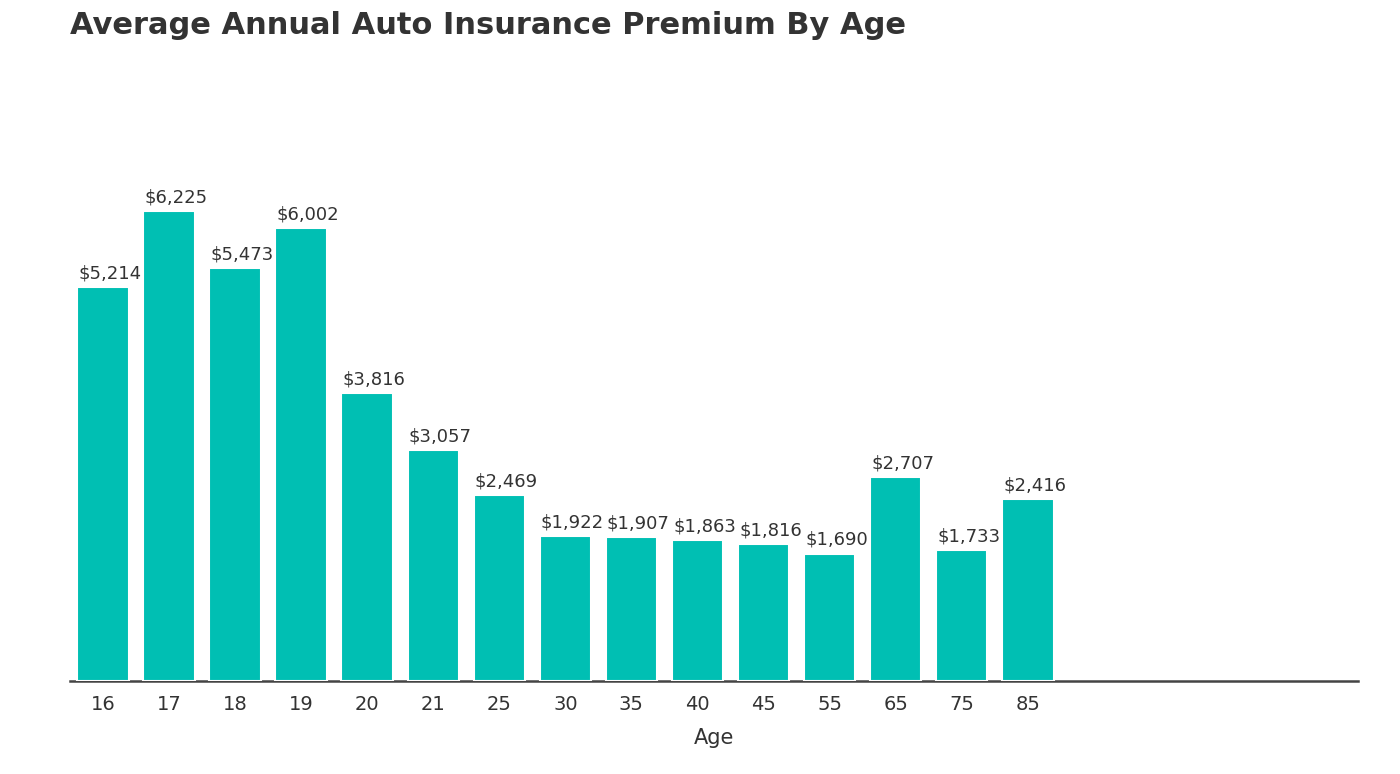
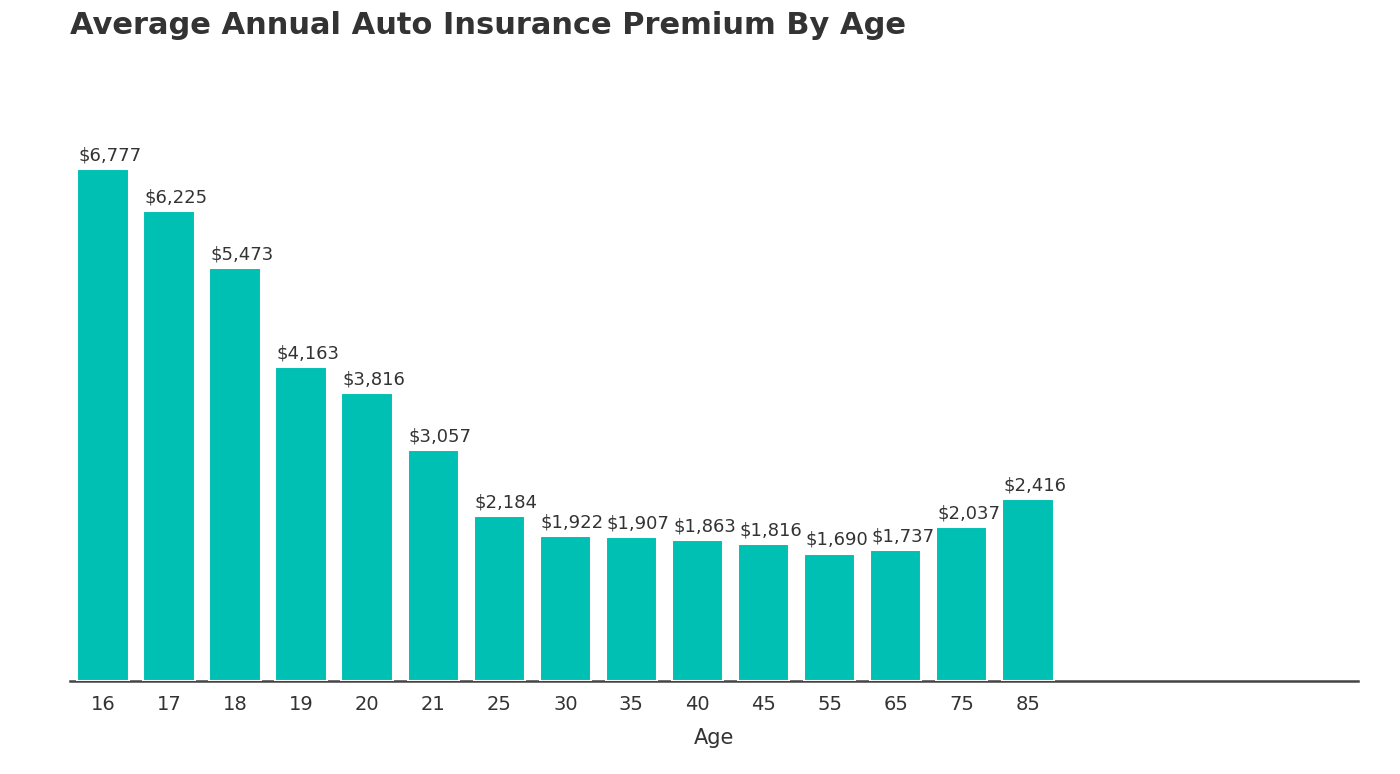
16: $5,214 -> $6,777
19: $6,002 -> $4,163
25: $2,469 -> $2,184
65: $2,707 -> $1,737
75: $1,733 -> $2,037
